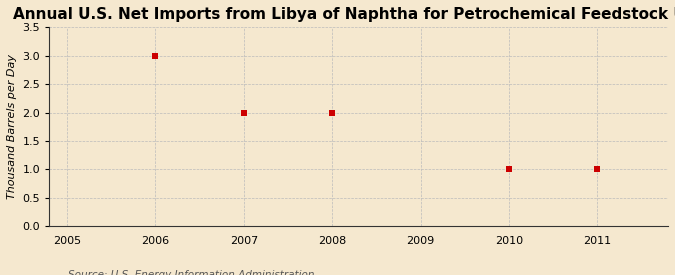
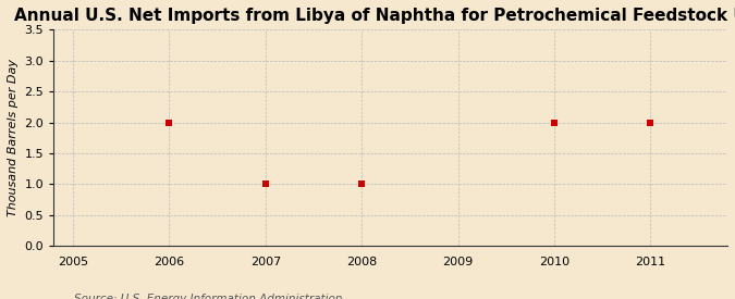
2006: 3 -> 2
2007: 2 -> 1
2008: 2 -> 1
2010: 1 -> 2
2011: 1 -> 2
